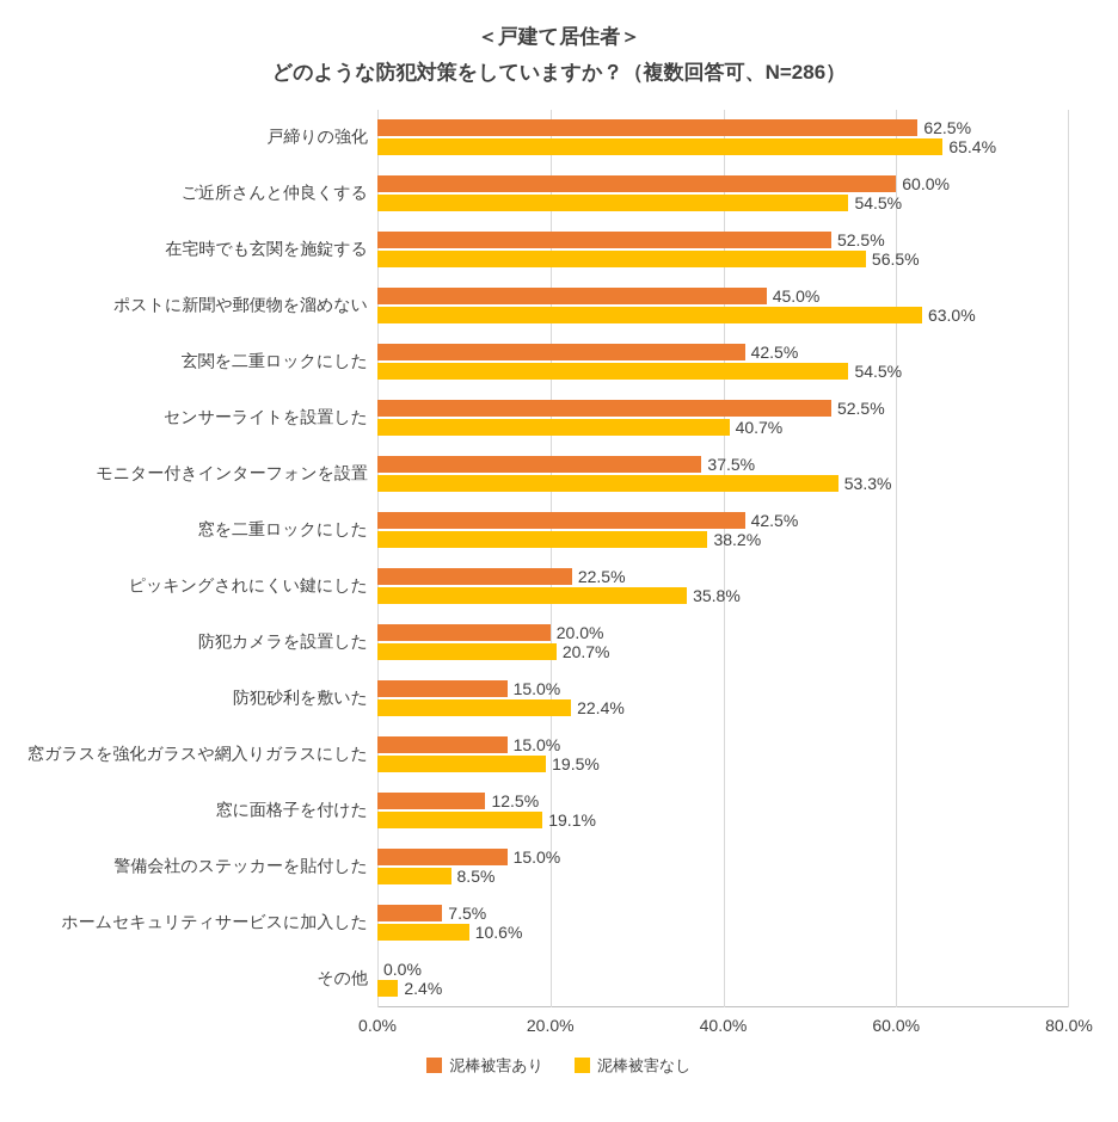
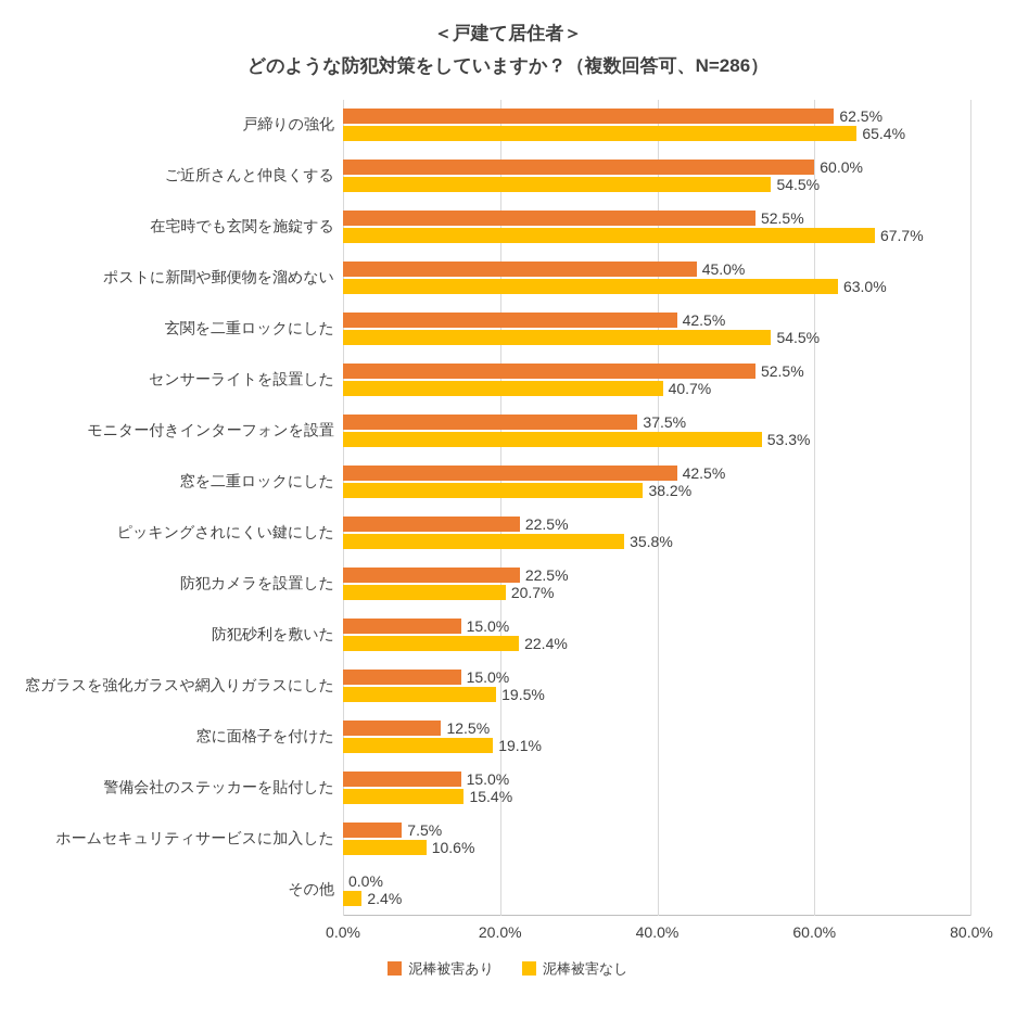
泥棒被害なし/在宅時でも玄関を施錠する: 56.5% -> 67.7%
泥棒被害あり/防犯カメラを設置した: 20.0% -> 22.5%
泥棒被害なし/警備会社のステッカーを貼付した: 8.5% -> 15.4%
